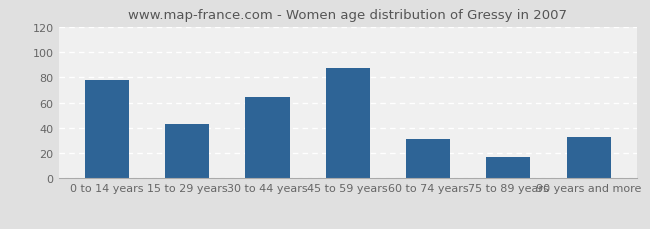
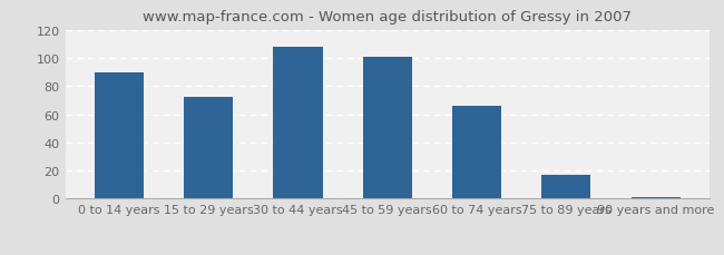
0 to 14 years: 78 -> 90
15 to 29 years: 43 -> 72
30 to 44 years: 64 -> 108
45 to 59 years: 87 -> 101
60 to 74 years: 31 -> 66
90 years and more: 33 -> 1
